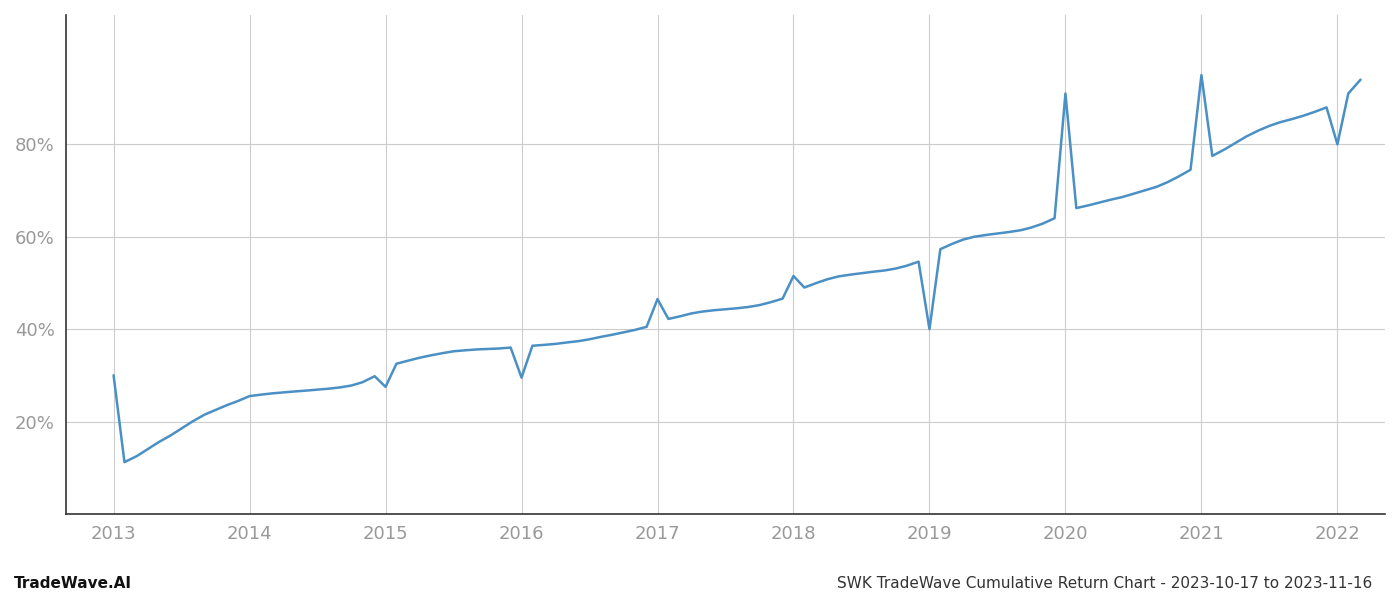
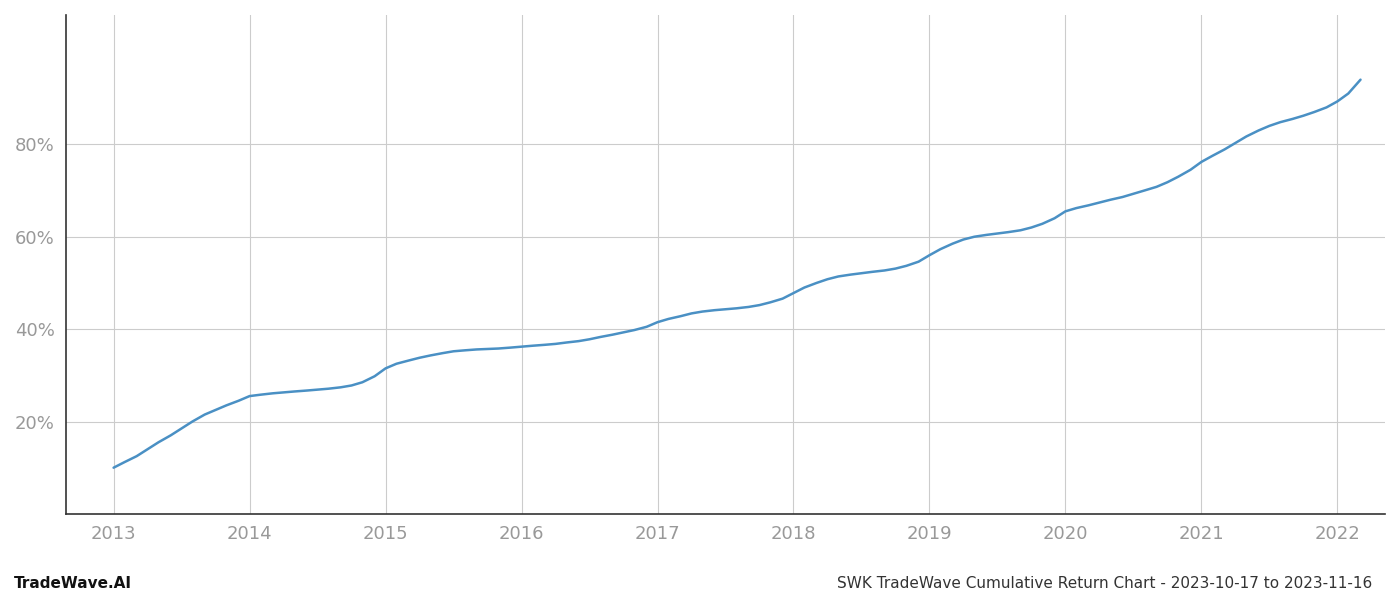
2013: 30.0% -> 10.0%
2015: 27.5% -> 31.5%
2016: 29.5% -> 36.2%
2017: 46.5% -> 41.5%
2018: 51.5% -> 47.8%
2019: 40.0% -> 56.0%
2020: 91.0% -> 65.5%
2021: 95.0% -> 76.2%
2022: 80.0% -> 89.3%
